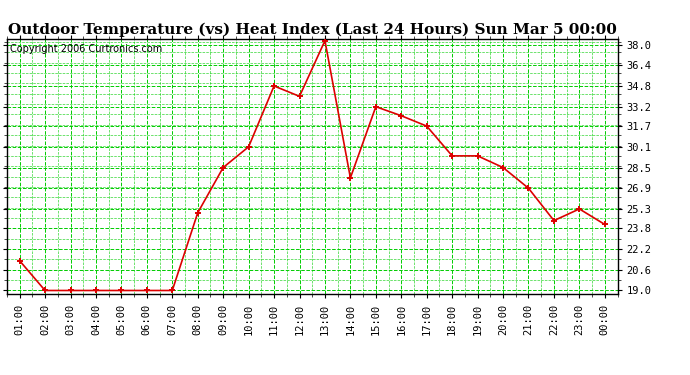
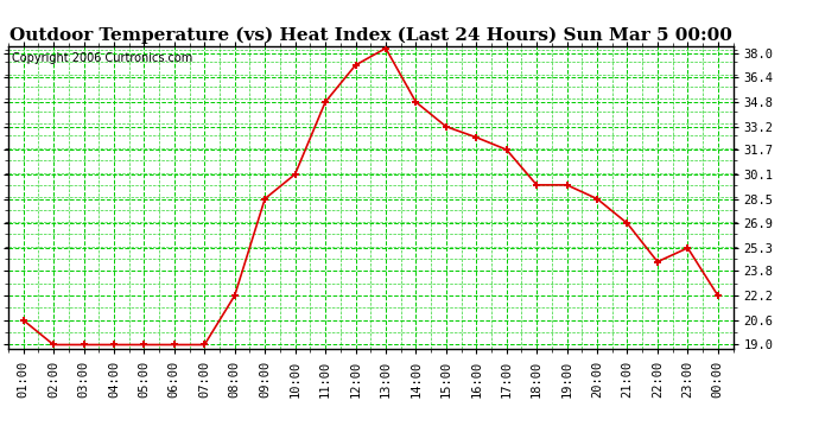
01:00: 21.3 -> 20.6
08:00: 25.0 -> 22.2
12:00: 34.0 -> 37.2
14:00: 27.7 -> 34.8
00:00: 24.1 -> 22.2
